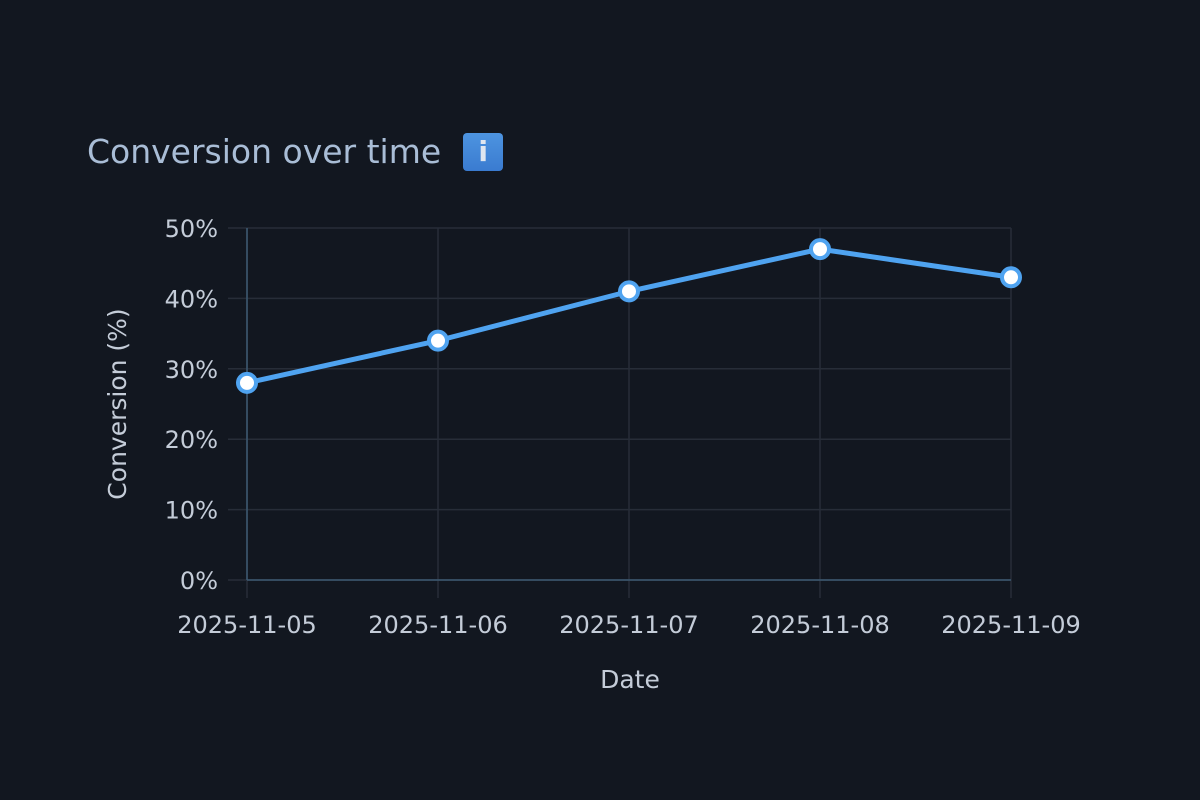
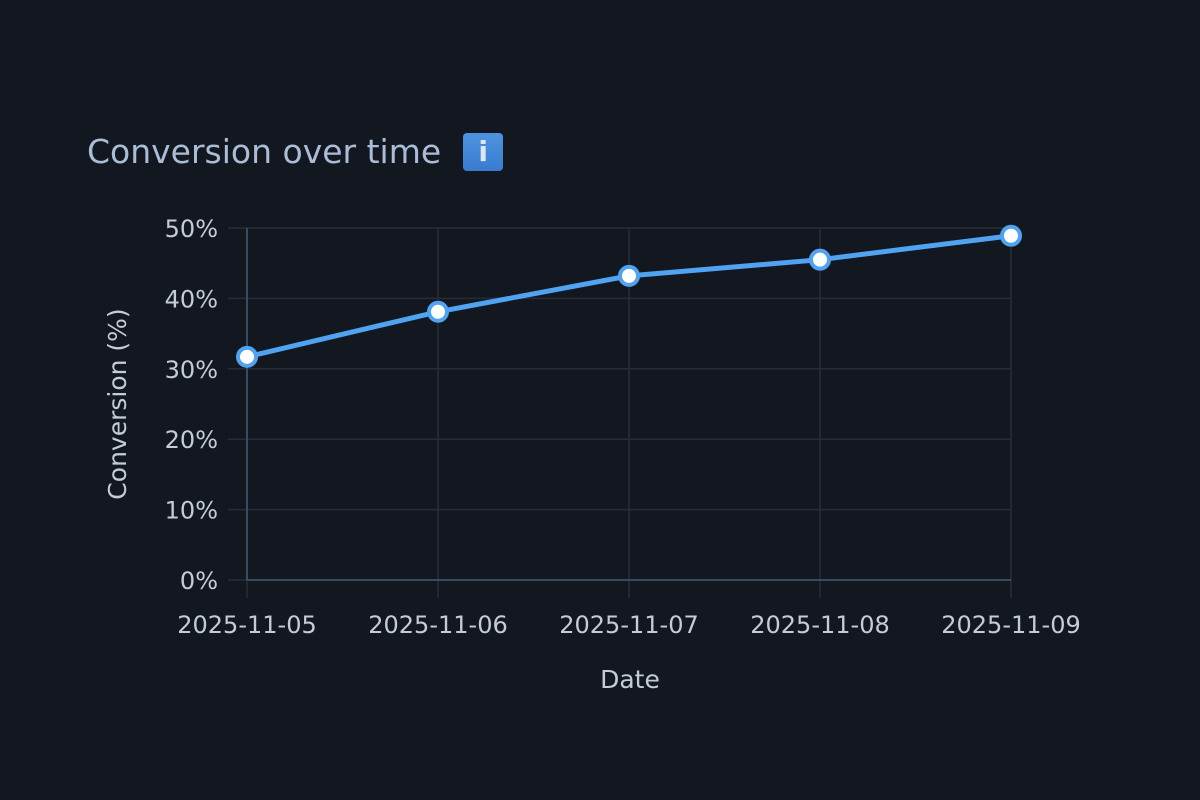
2025-11-05: 28% -> 32%
2025-11-06: 34% -> 38%
2025-11-07: 41% -> 43%
2025-11-08: 47% -> 46%
2025-11-09: 43% -> 49%
